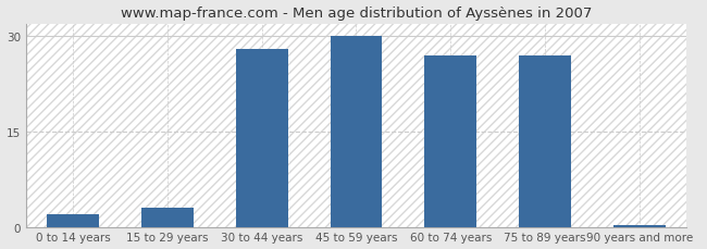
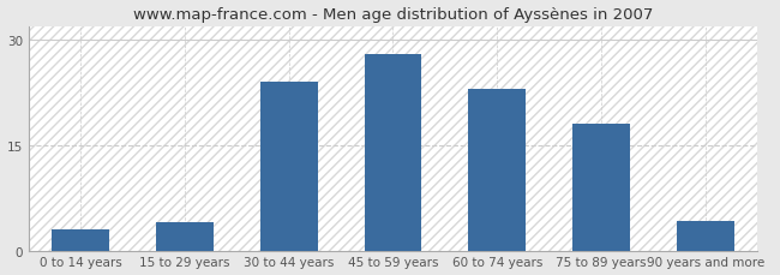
0 to 14 years: 2.0 -> 3.0
15 to 29 years: 3.0 -> 4.0
30 to 44 years: 28.0 -> 24.0
45 to 59 years: 30.0 -> 28.0
60 to 74 years: 27.0 -> 23.0
75 to 89 years: 27.0 -> 18.0
90 years and more: 0.3 -> 4.2
